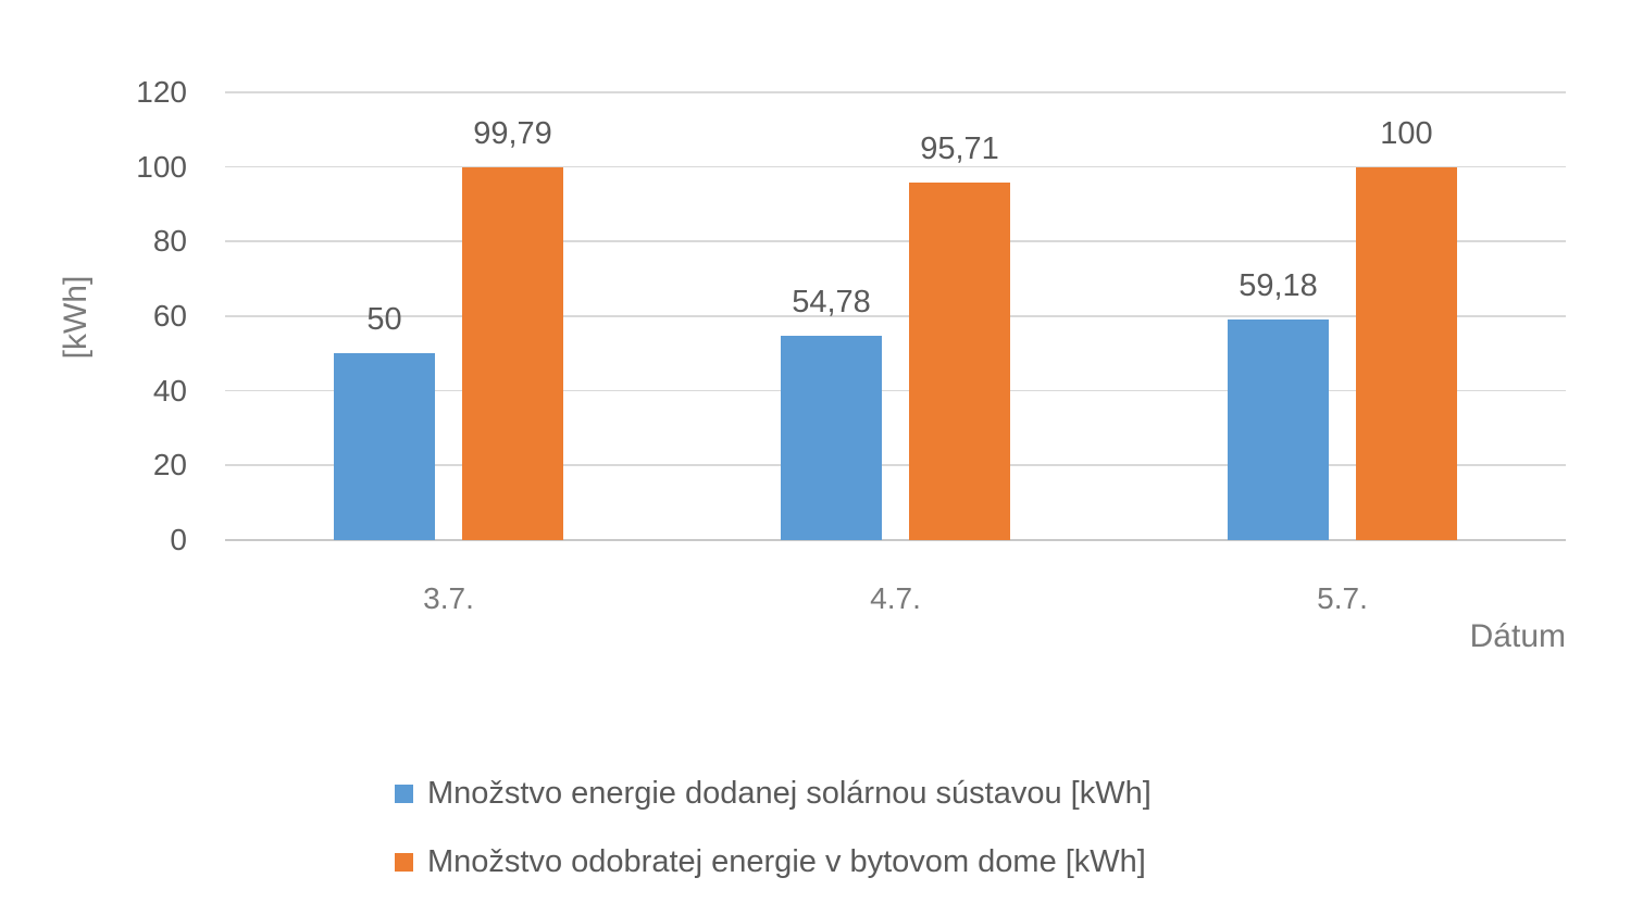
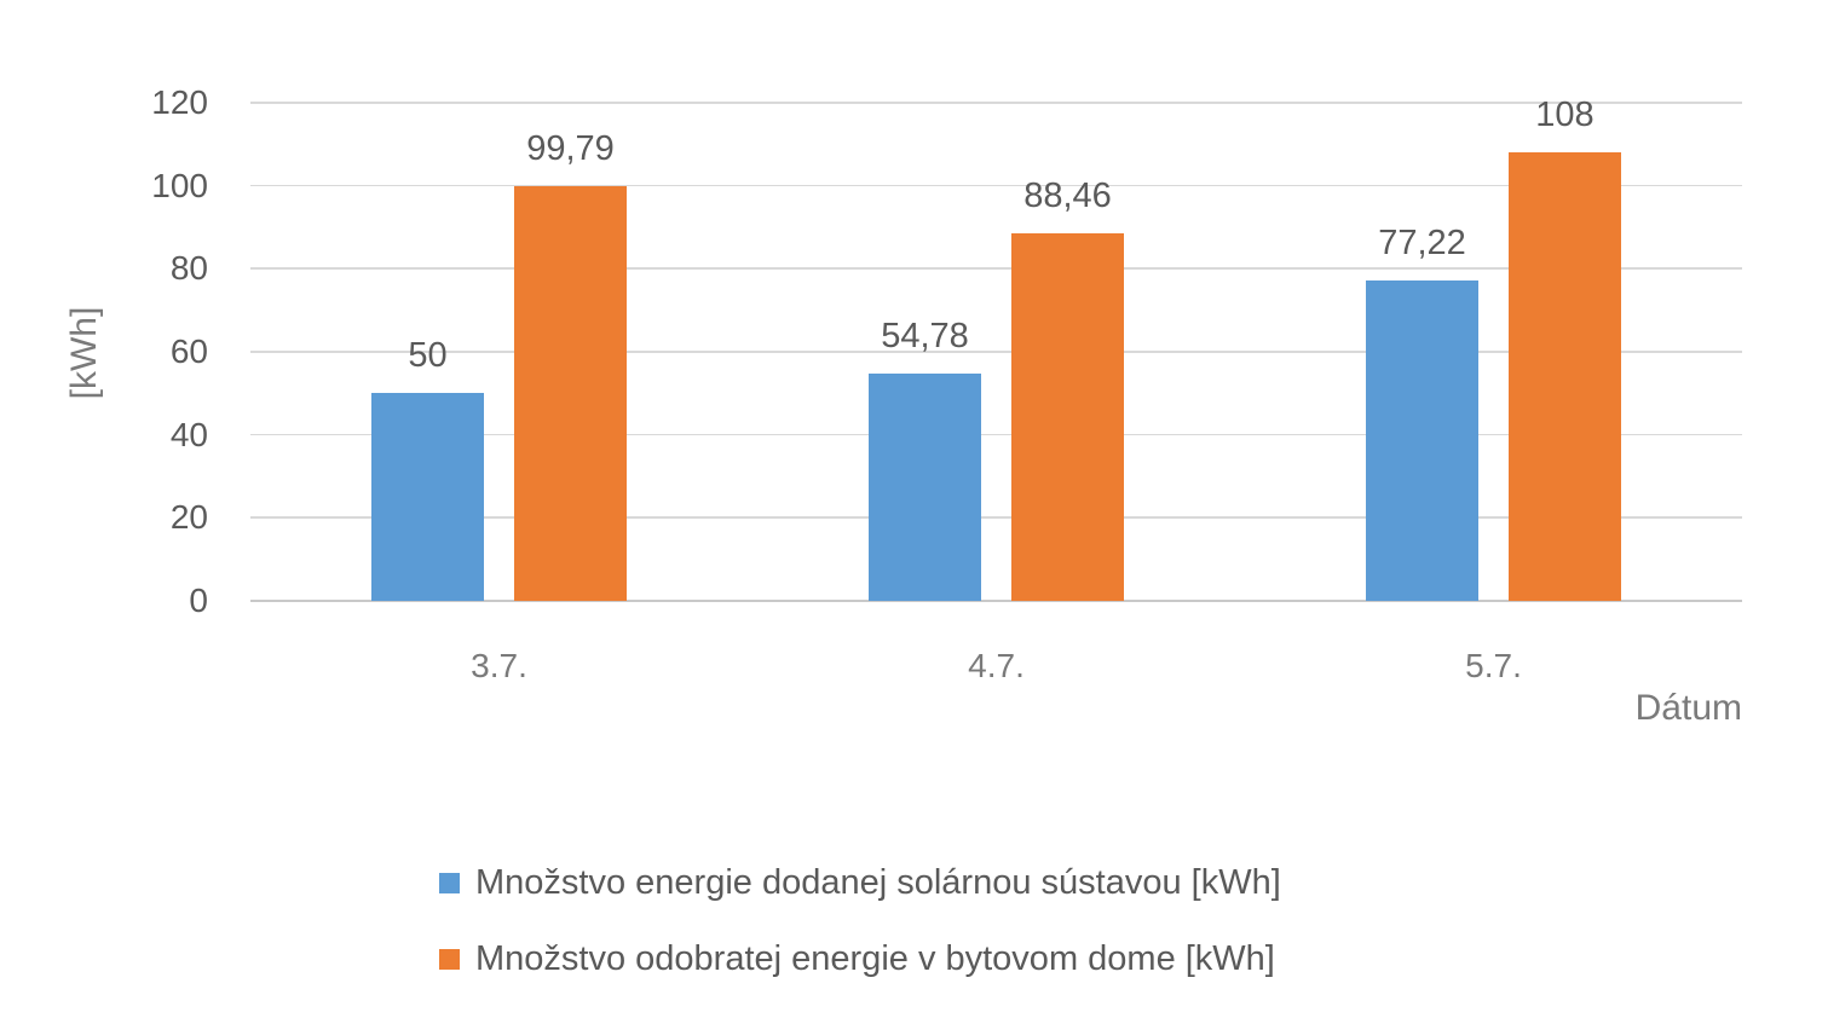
Množstvo odobratej energie v bytovom dome [kWh]/4.7.: 95,71 -> 88,46
Množstvo energie dodanej solárnou sústavou [kWh]/5.7.: 59,18 -> 77,22
Množstvo odobratej energie v bytovom dome [kWh]/5.7.: 100 -> 108
